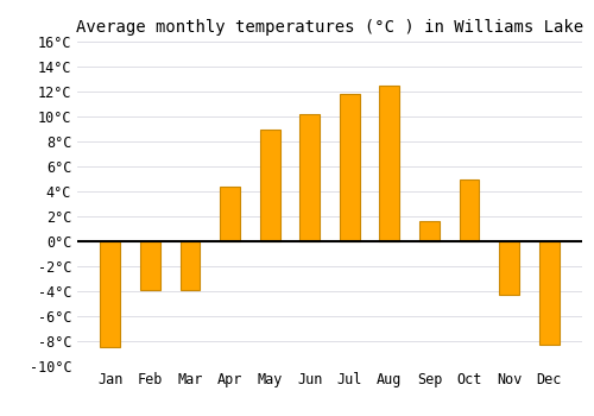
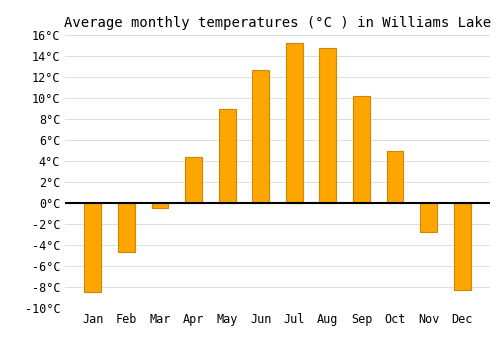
Feb: -3.9°C -> -4.7°C
Mar: -3.9°C -> -0.5°C
Jun: 10.2°C -> 12.7°C
Jul: 11.8°C -> 15.2°C
Aug: 12.5°C -> 14.8°C
Sep: 1.6°C -> 10.2°C
Nov: -4.3°C -> -2.8°C
